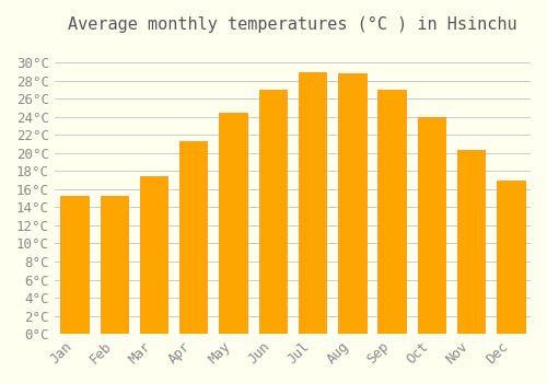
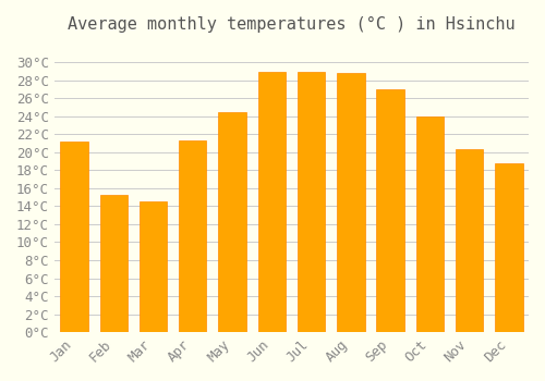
Jan: 15.3°C -> 21.2°C
Mar: 17.5°C -> 14.6°C
Jun: 27.0°C -> 29.0°C
Dec: 17.0°C -> 18.8°C
